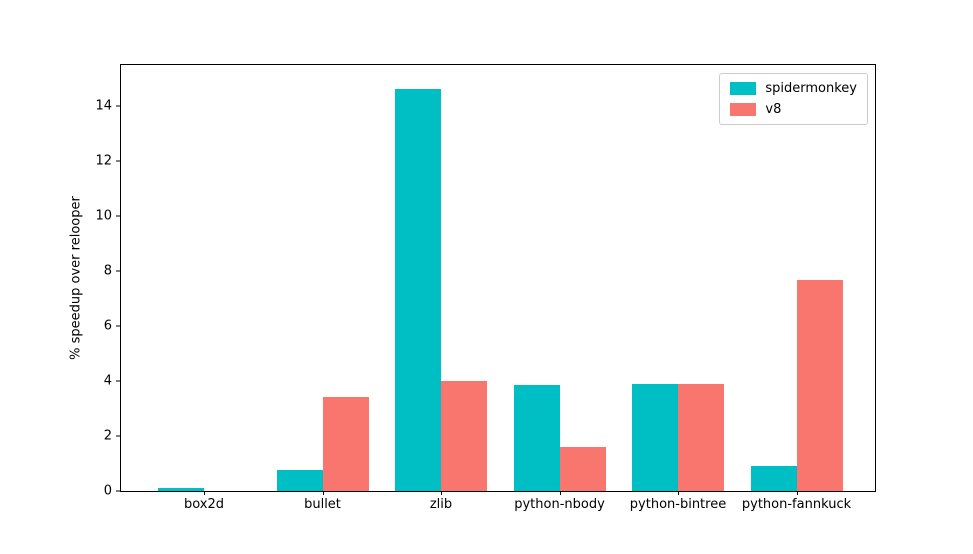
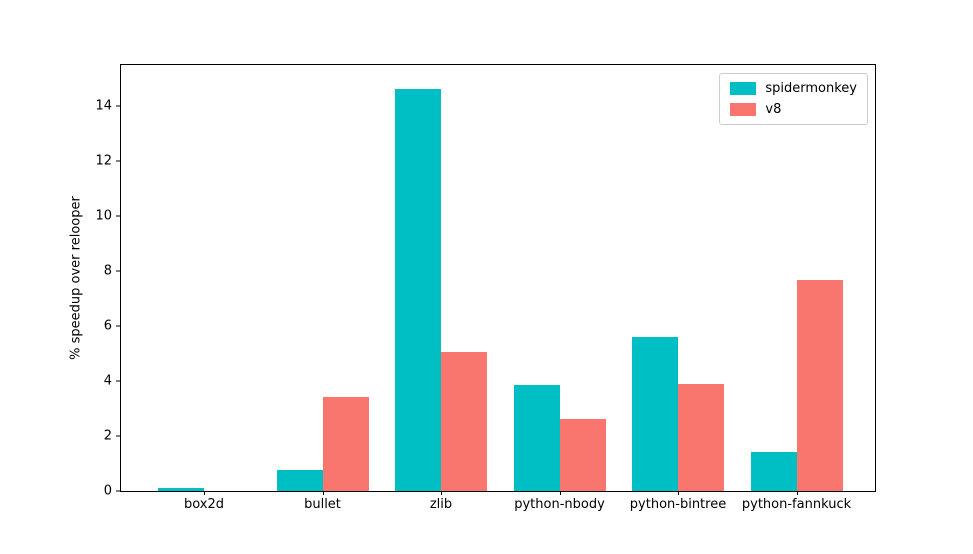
v8/zlib: 4.0 -> 5.0
v8/python-nbody: 1.6 -> 2.6
spidermonkey/python-bintree: 3.9 -> 5.6
spidermonkey/python-fannkuck: 0.9 -> 1.4
